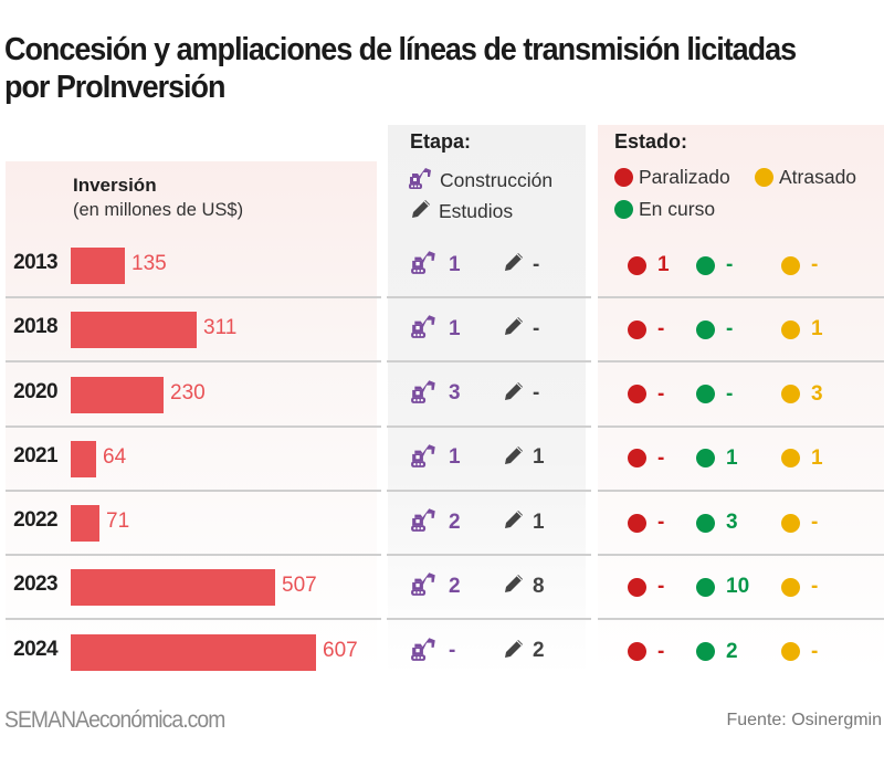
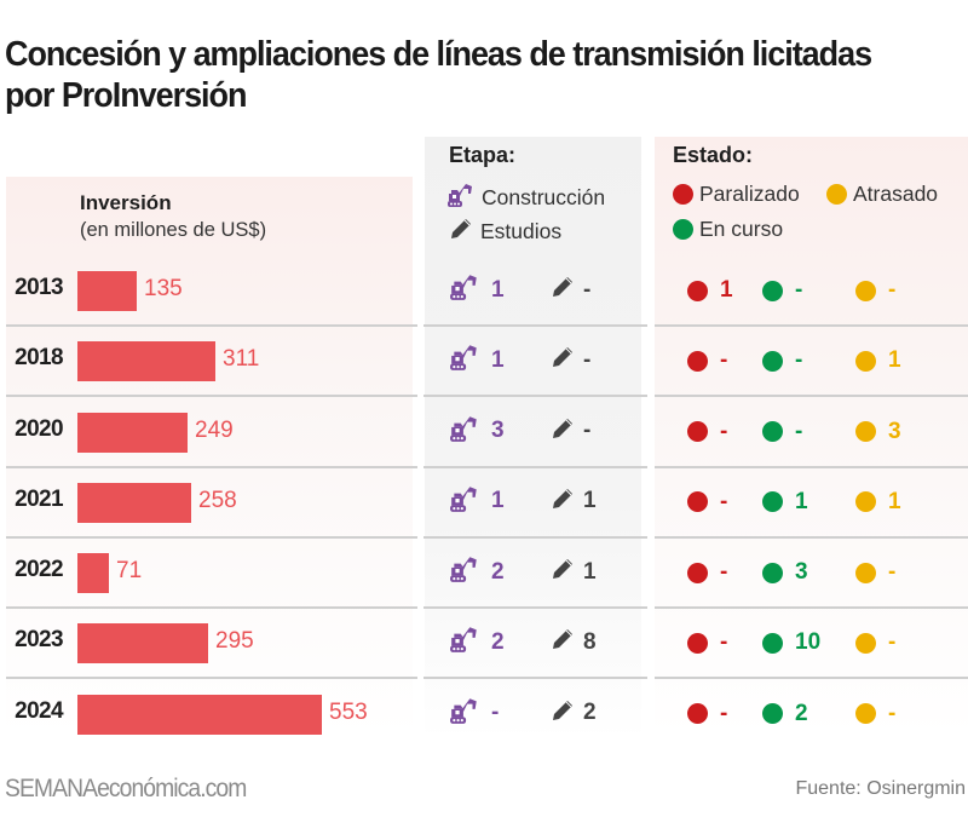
2020: 230 -> 249
2021: 64 -> 258
2023: 507 -> 295
2024: 607 -> 553
